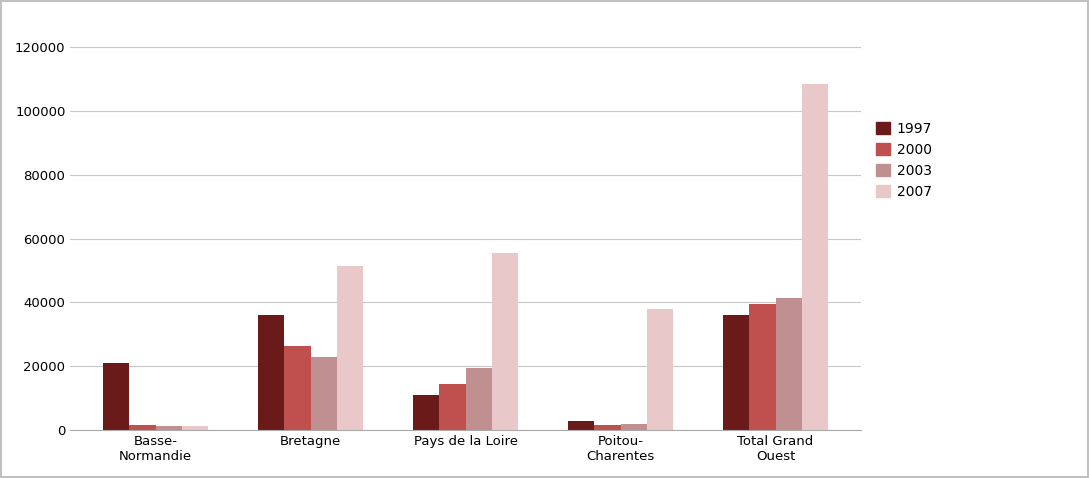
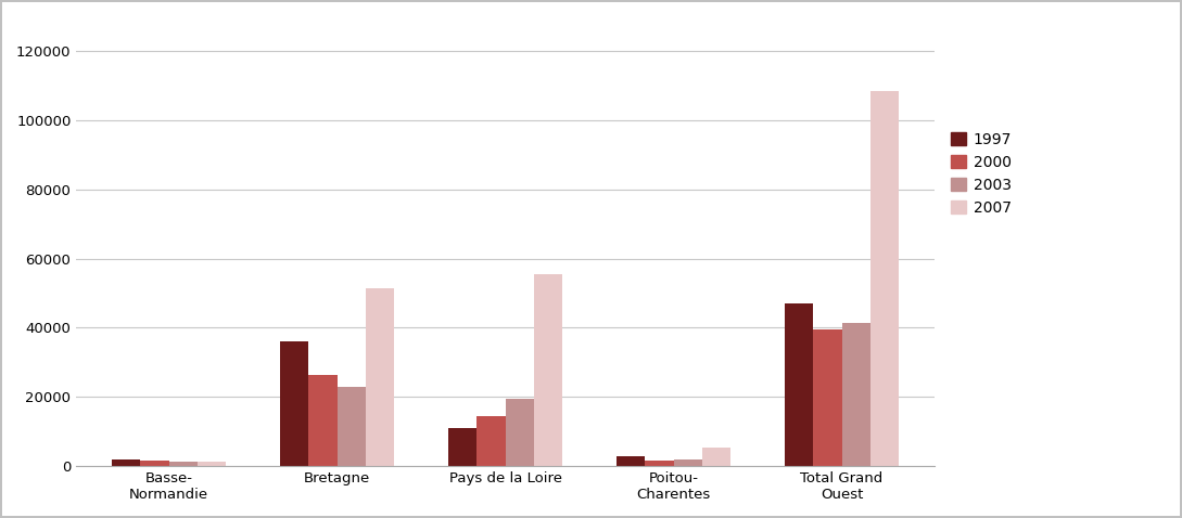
1997/Basse- Normandie: 21000 -> 1800
2007/Poitou- Charentes: 38000 -> 5500
1997/Total Grand Ouest: 36000 -> 47000
